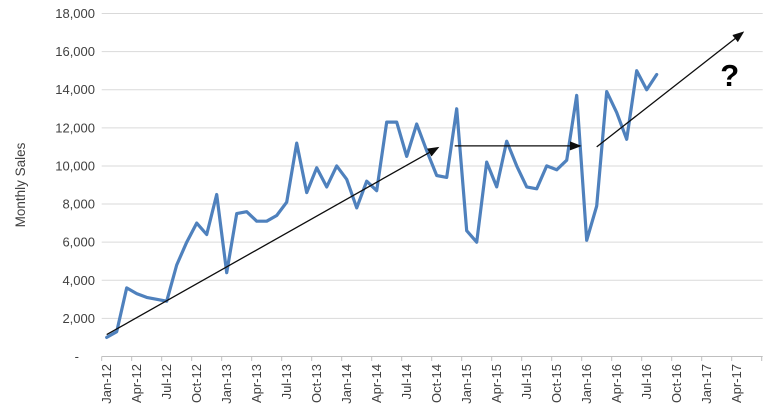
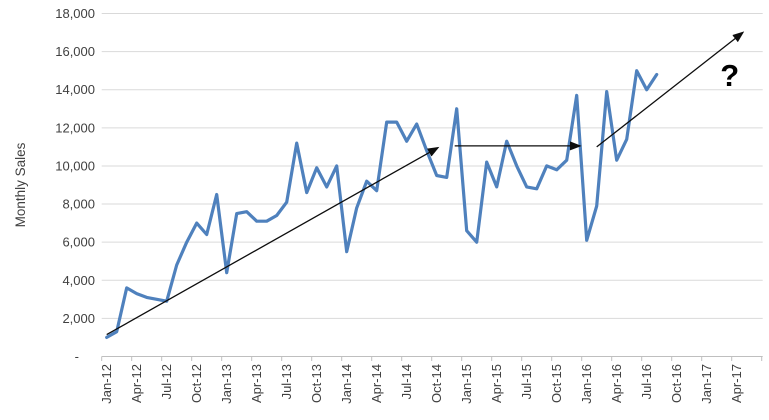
Jan-14: 9300 -> 5500
Jul-14: 10500 -> 11300
Apr-16: 12800 -> 10300
